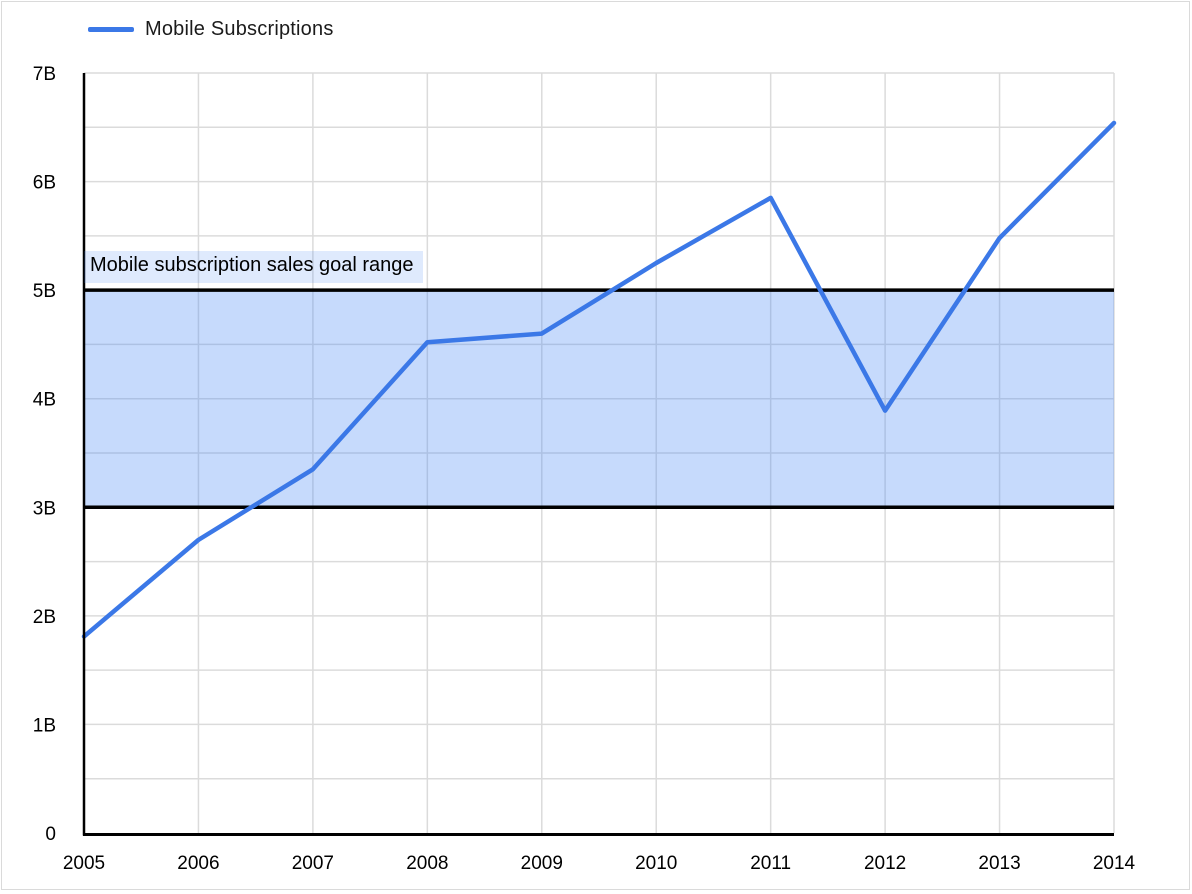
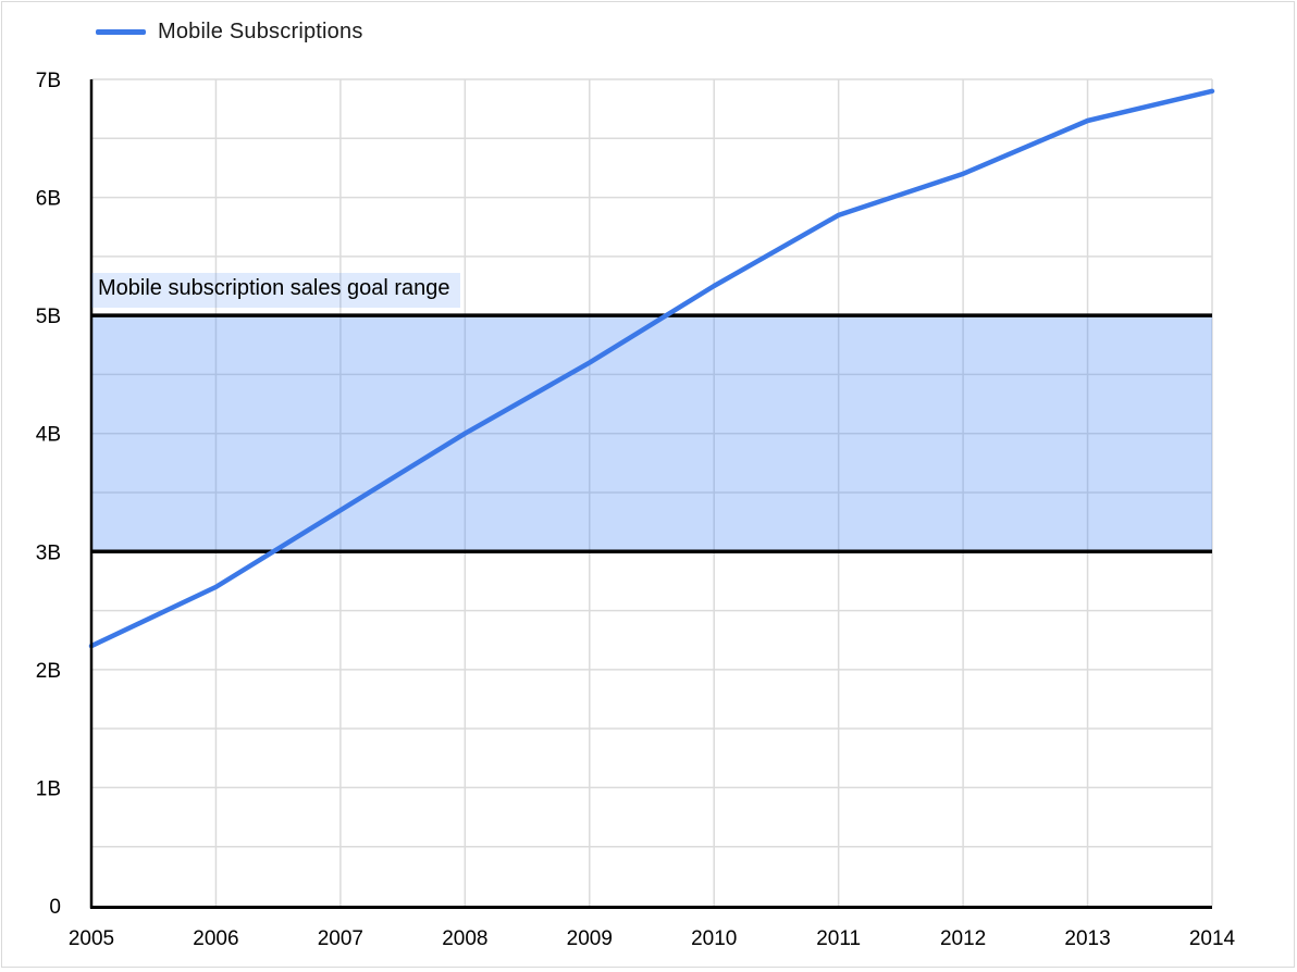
2005: 1.81B -> 2.20B
2008: 4.52B -> 4.00B
2012: 3.89B -> 6.20B
2013: 5.48B -> 6.65B
2014: 6.54B -> 6.90B
